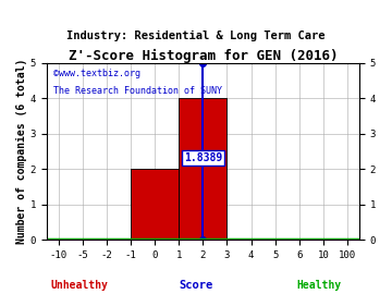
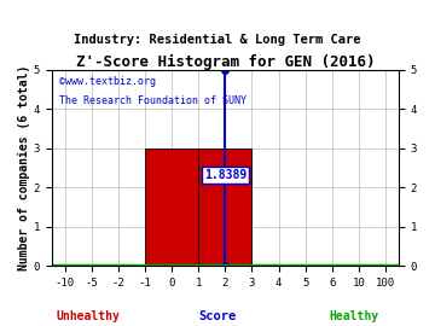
0: 2 -> 3
2: 4 -> 3
